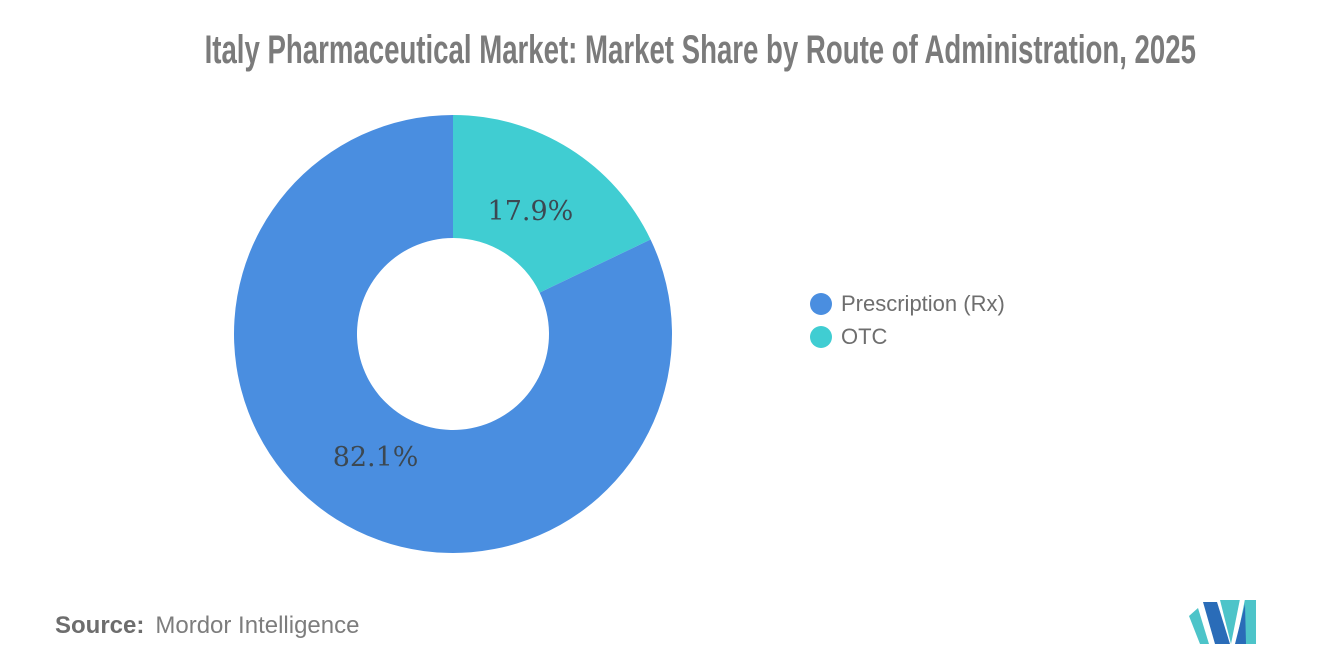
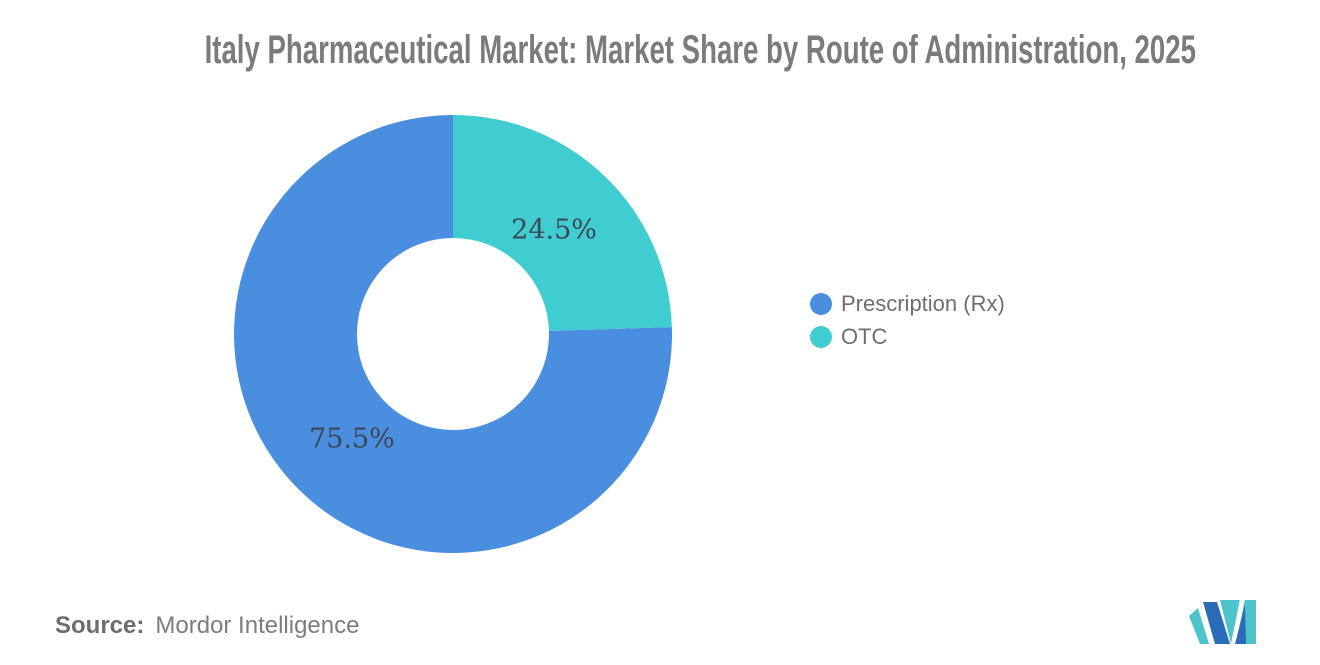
Prescription (Rx): 82.1% -> 75.5%
OTC: 17.9% -> 24.5%
